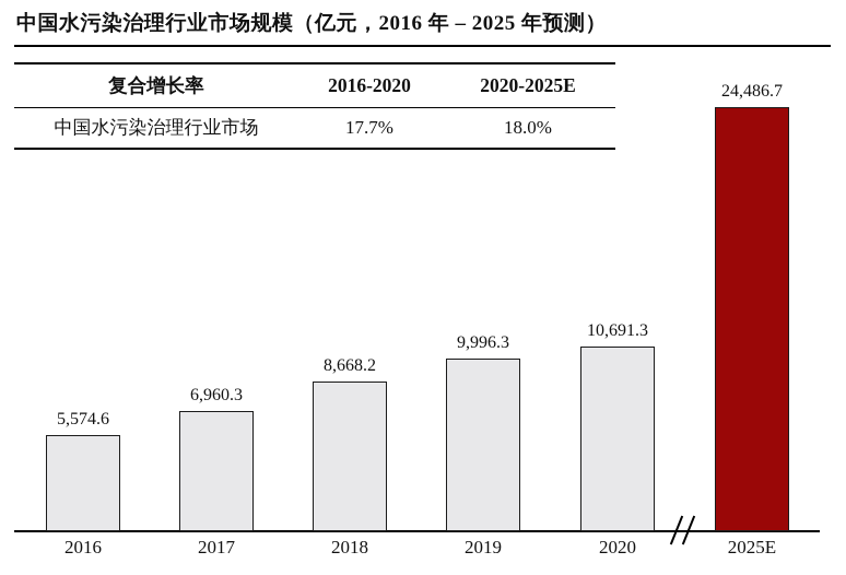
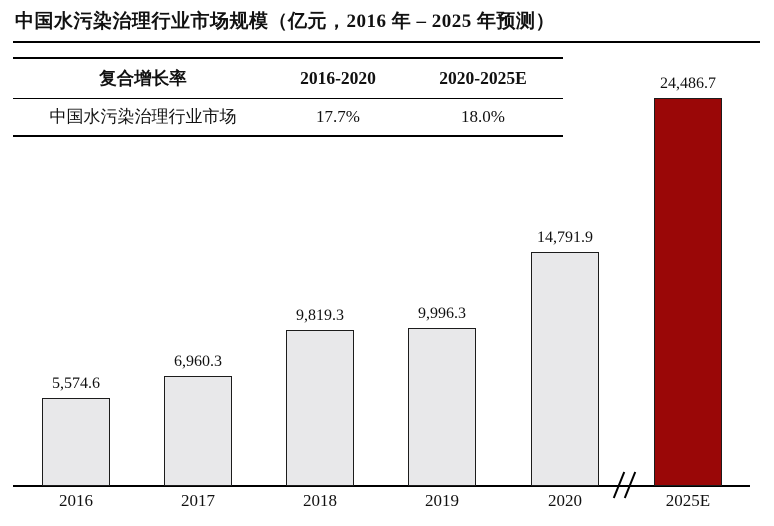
2018: 8,668.2 -> 9,819.3
2020: 10,691.3 -> 14,791.9
